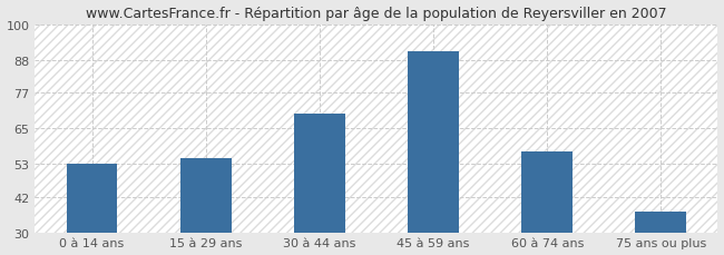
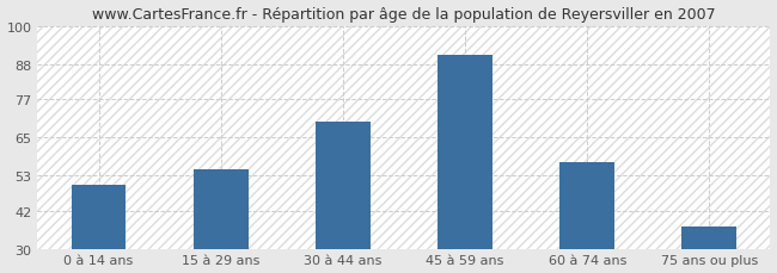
0 à 14 ans: 53 -> 50
